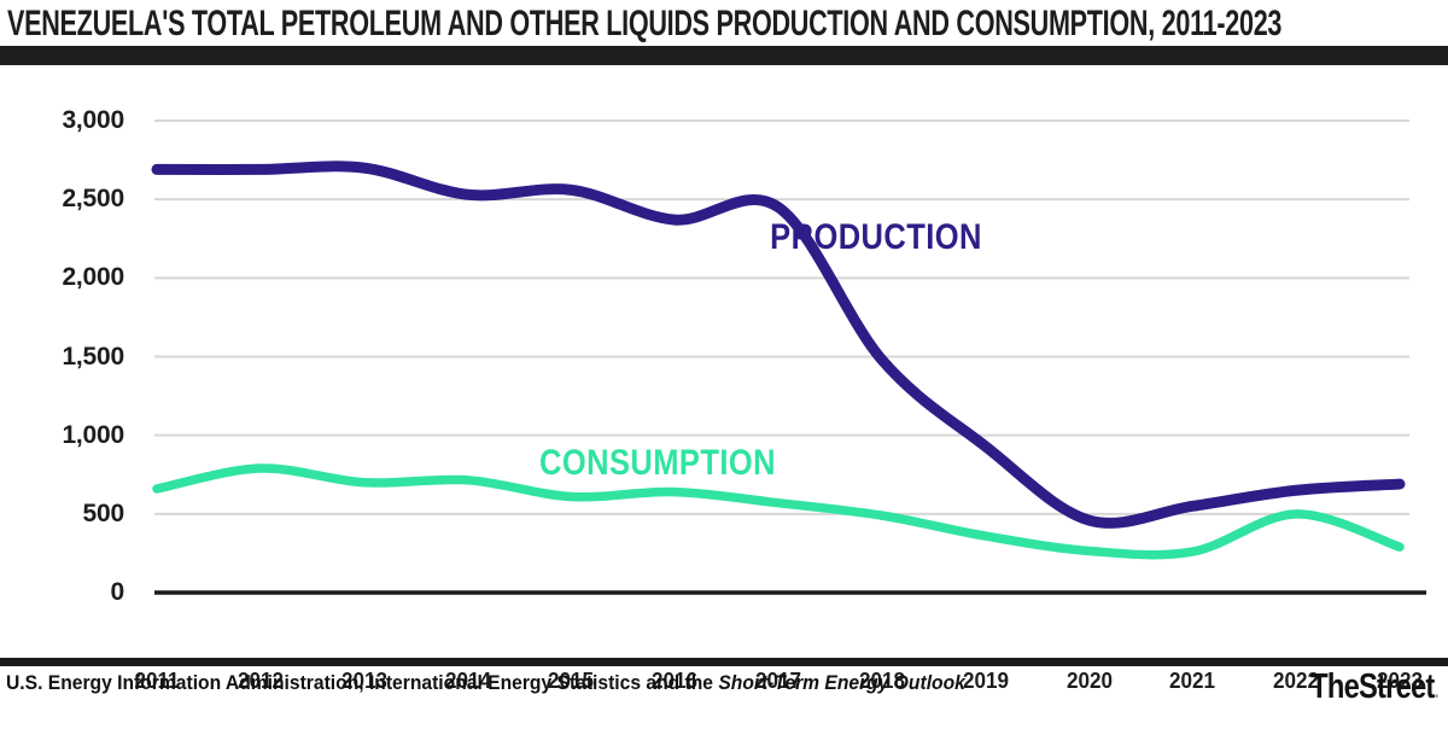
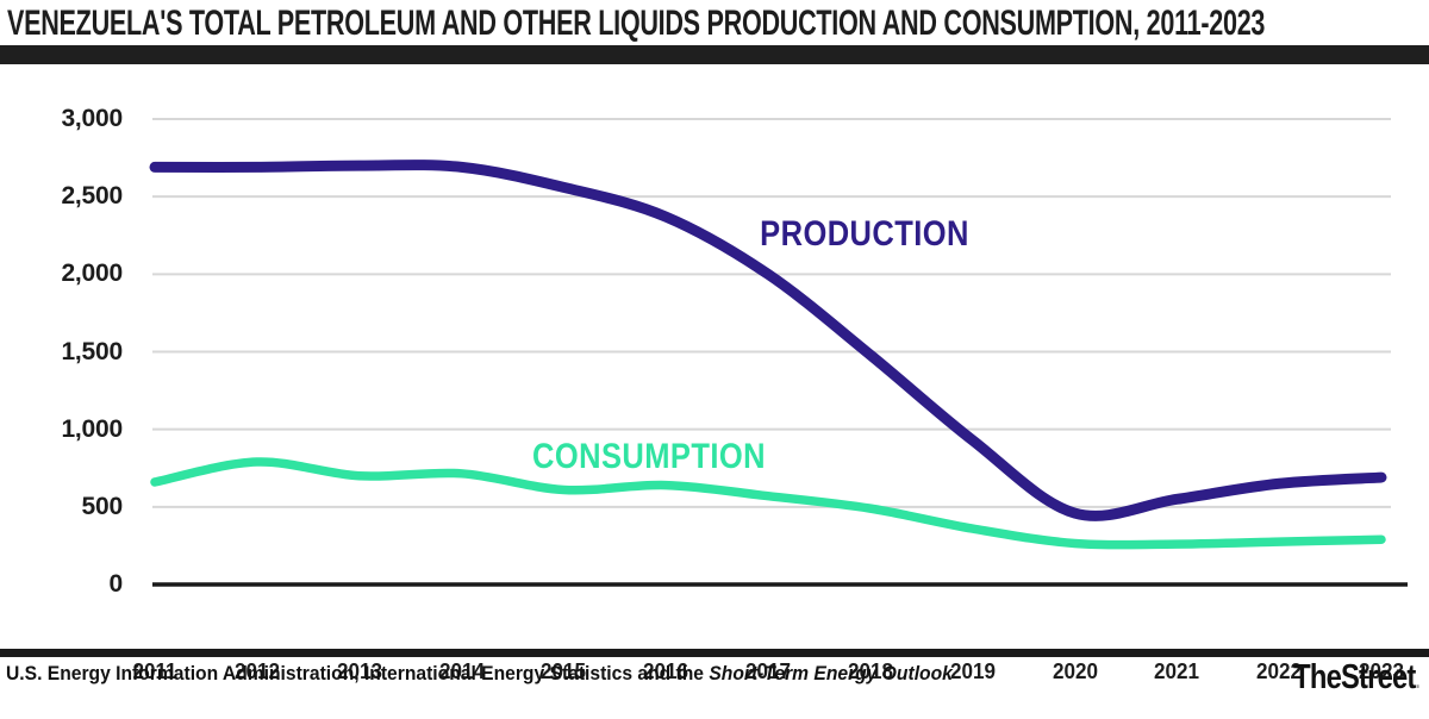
PRODUCTION/2014: 2530 -> 2690
PRODUCTION/2017: 2450 -> 2000
CONSUMPTION/2022: 500 -> 280
